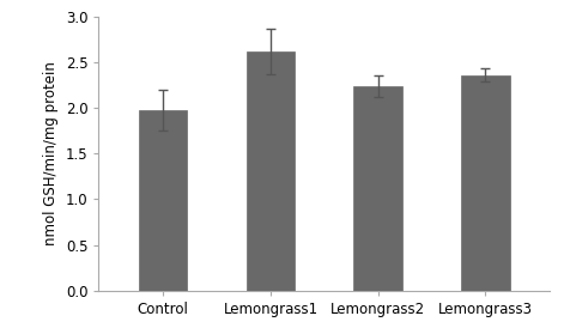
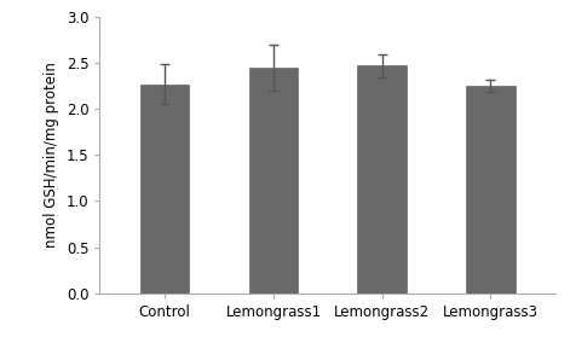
Control: 1.98 -> 2.27
Lemongrass1: 2.62 -> 2.45
Lemongrass2: 2.24 -> 2.47
Lemongrass3: 2.36 -> 2.25
